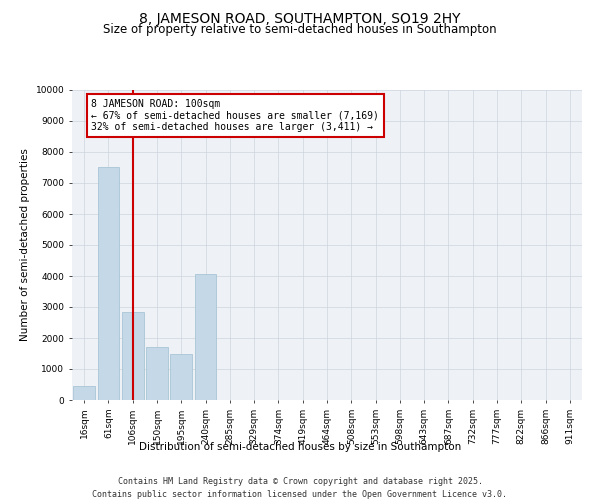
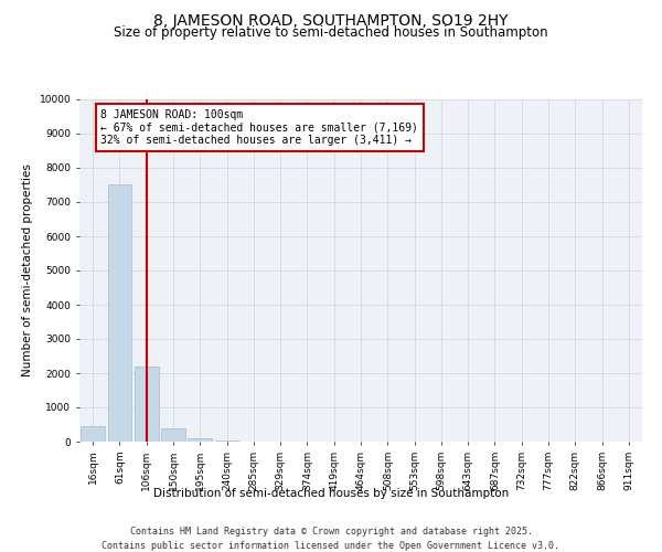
106sqm: 2850 -> 2200
150sqm: 1700 -> 390
195sqm: 1500 -> 100
240sqm: 4050 -> 40
